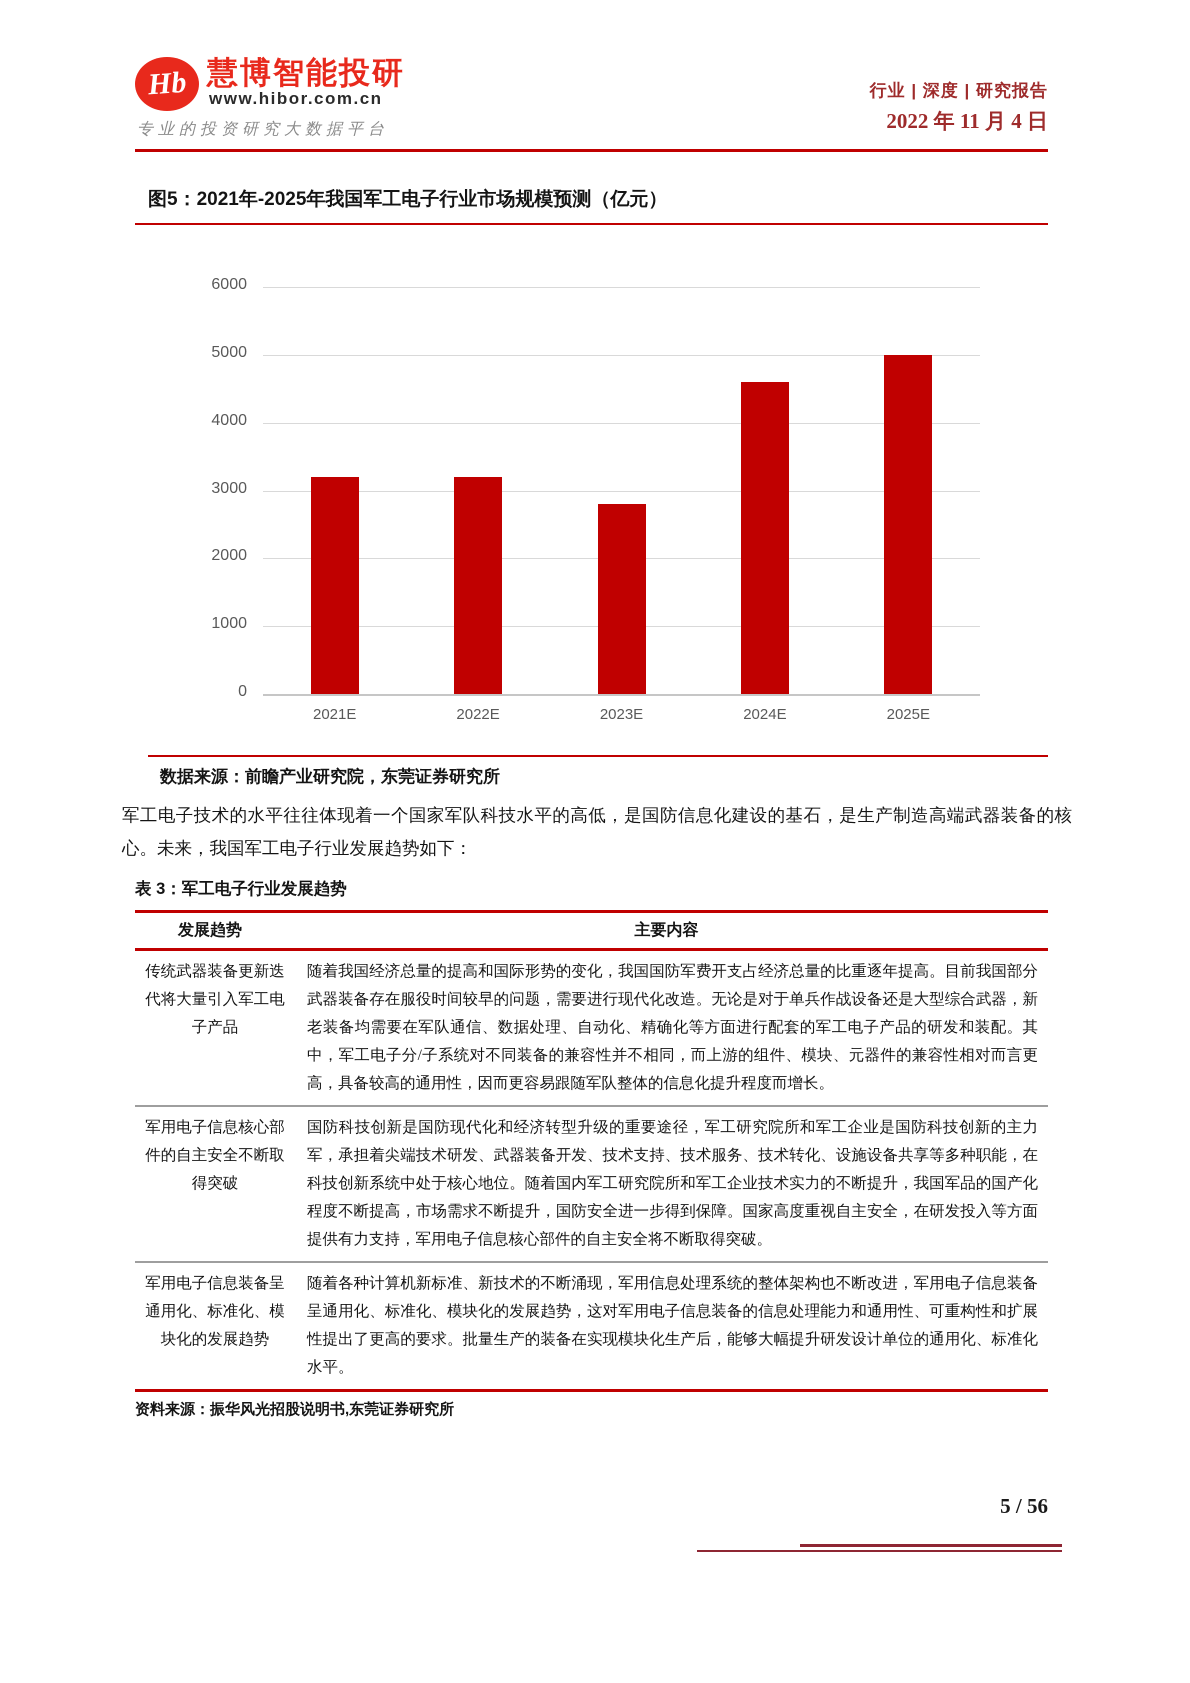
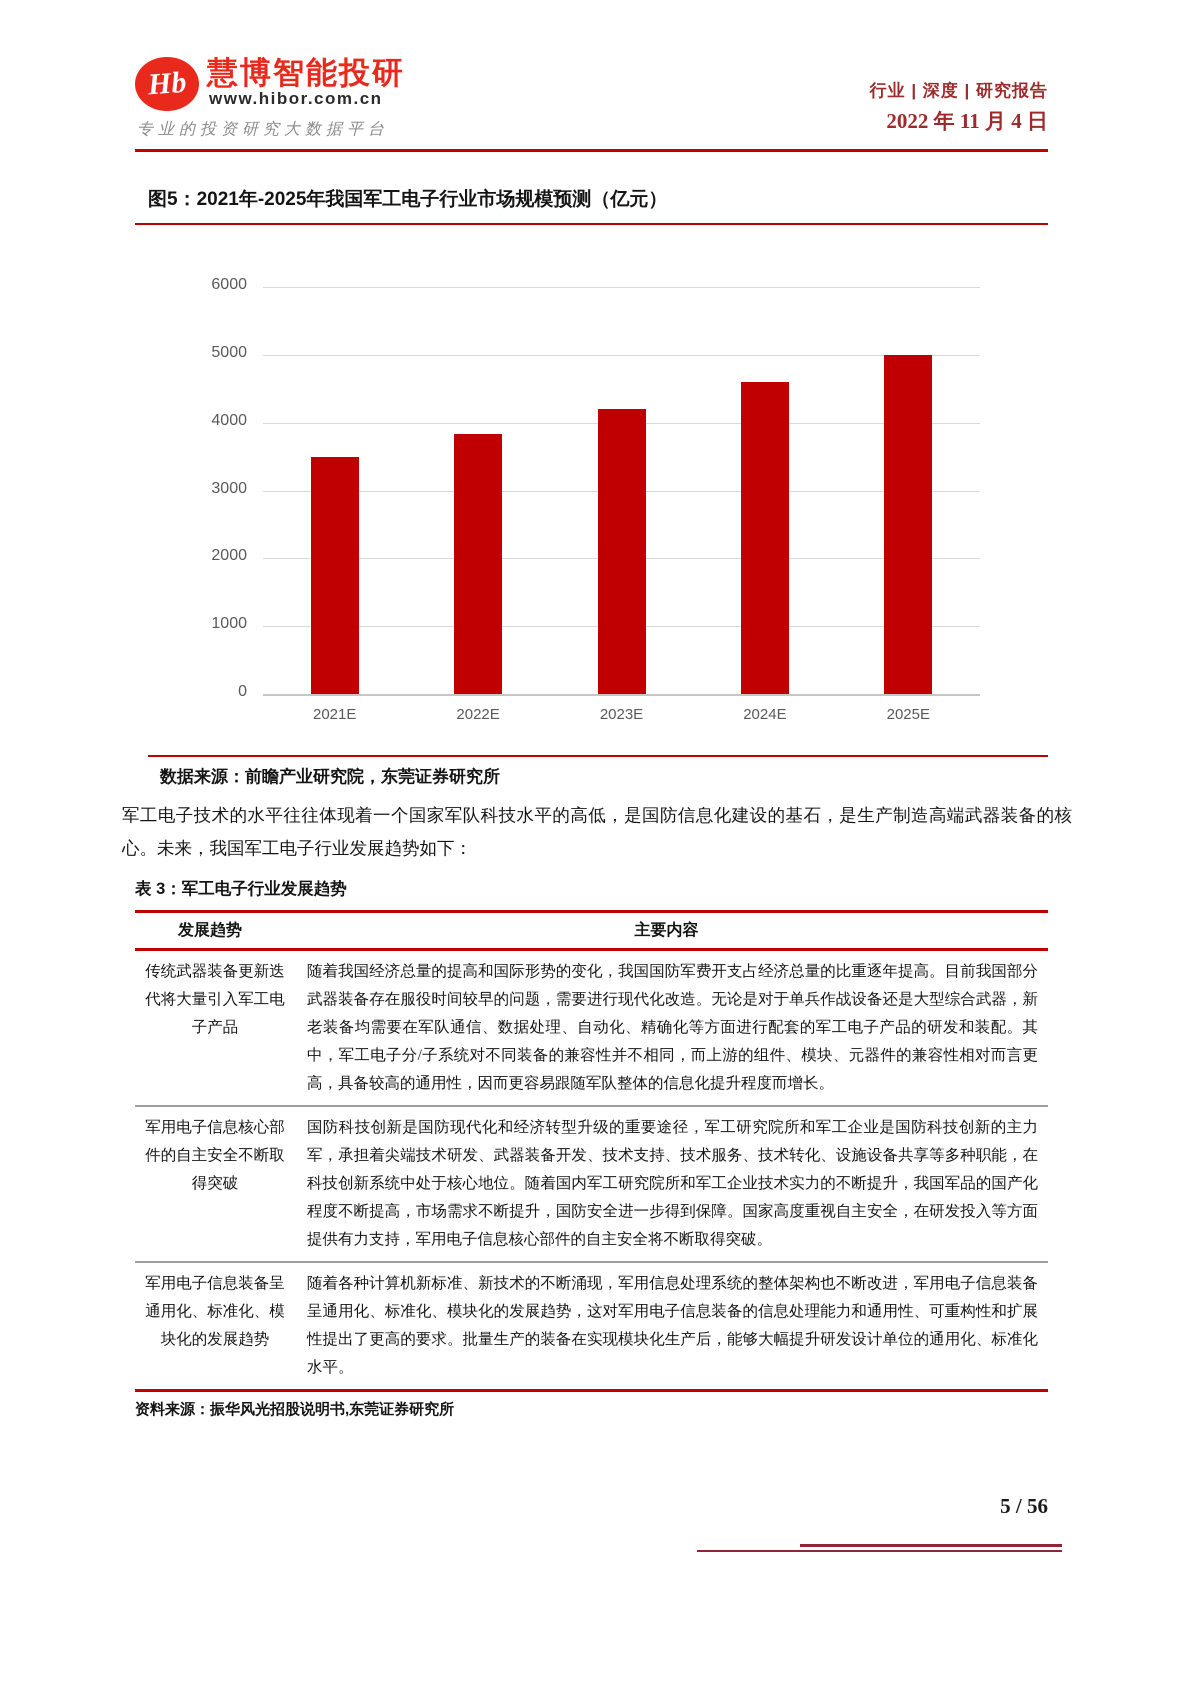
2021E: 3200 -> 3500
2022E: 3200 -> 3800
2023E: 2800 -> 4200
